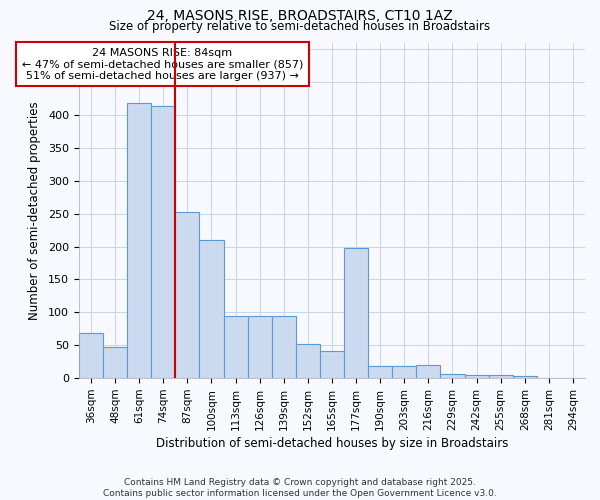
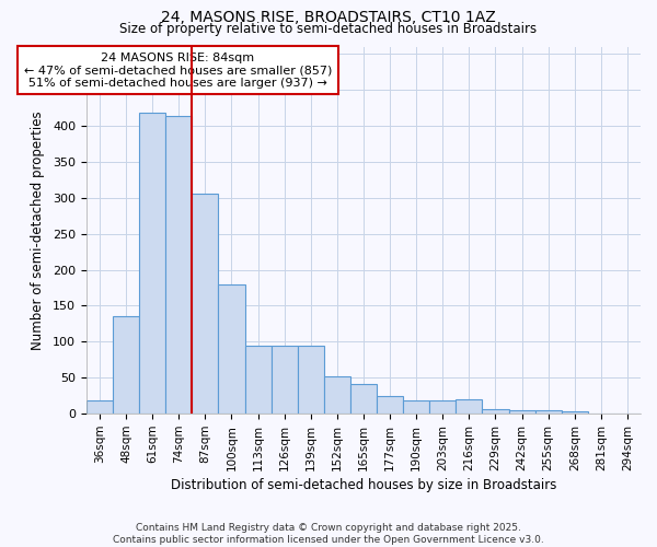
36sqm: 68 -> 18
48sqm: 48 -> 135
87sqm: 252 -> 305
100sqm: 210 -> 180
177sqm: 198 -> 25
